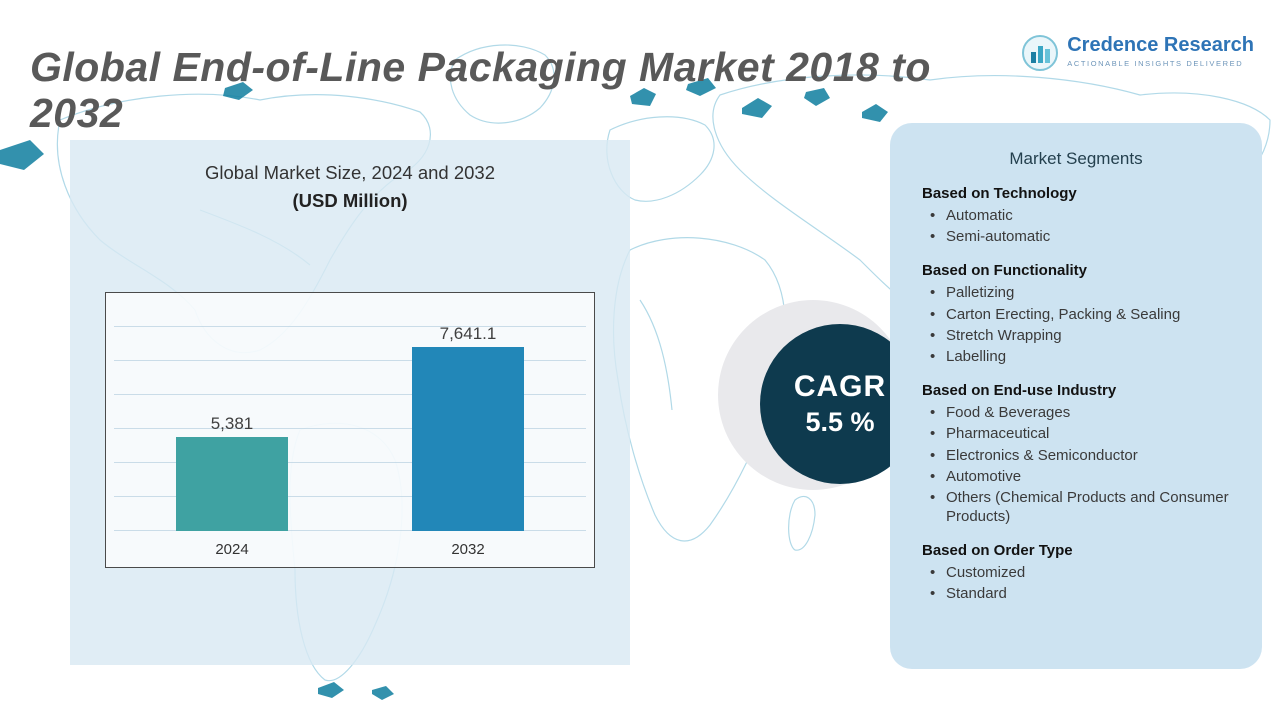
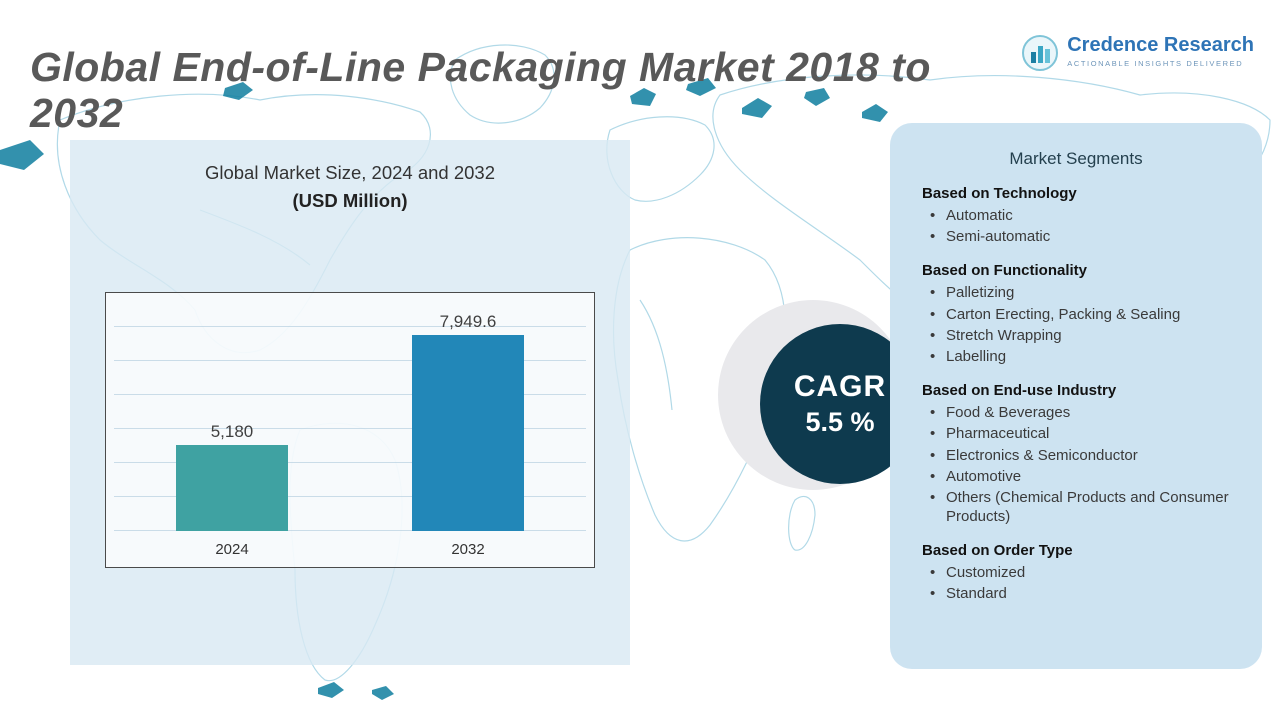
2024: 5,381 -> 5,180
2032: 7,641.1 -> 7,949.6
